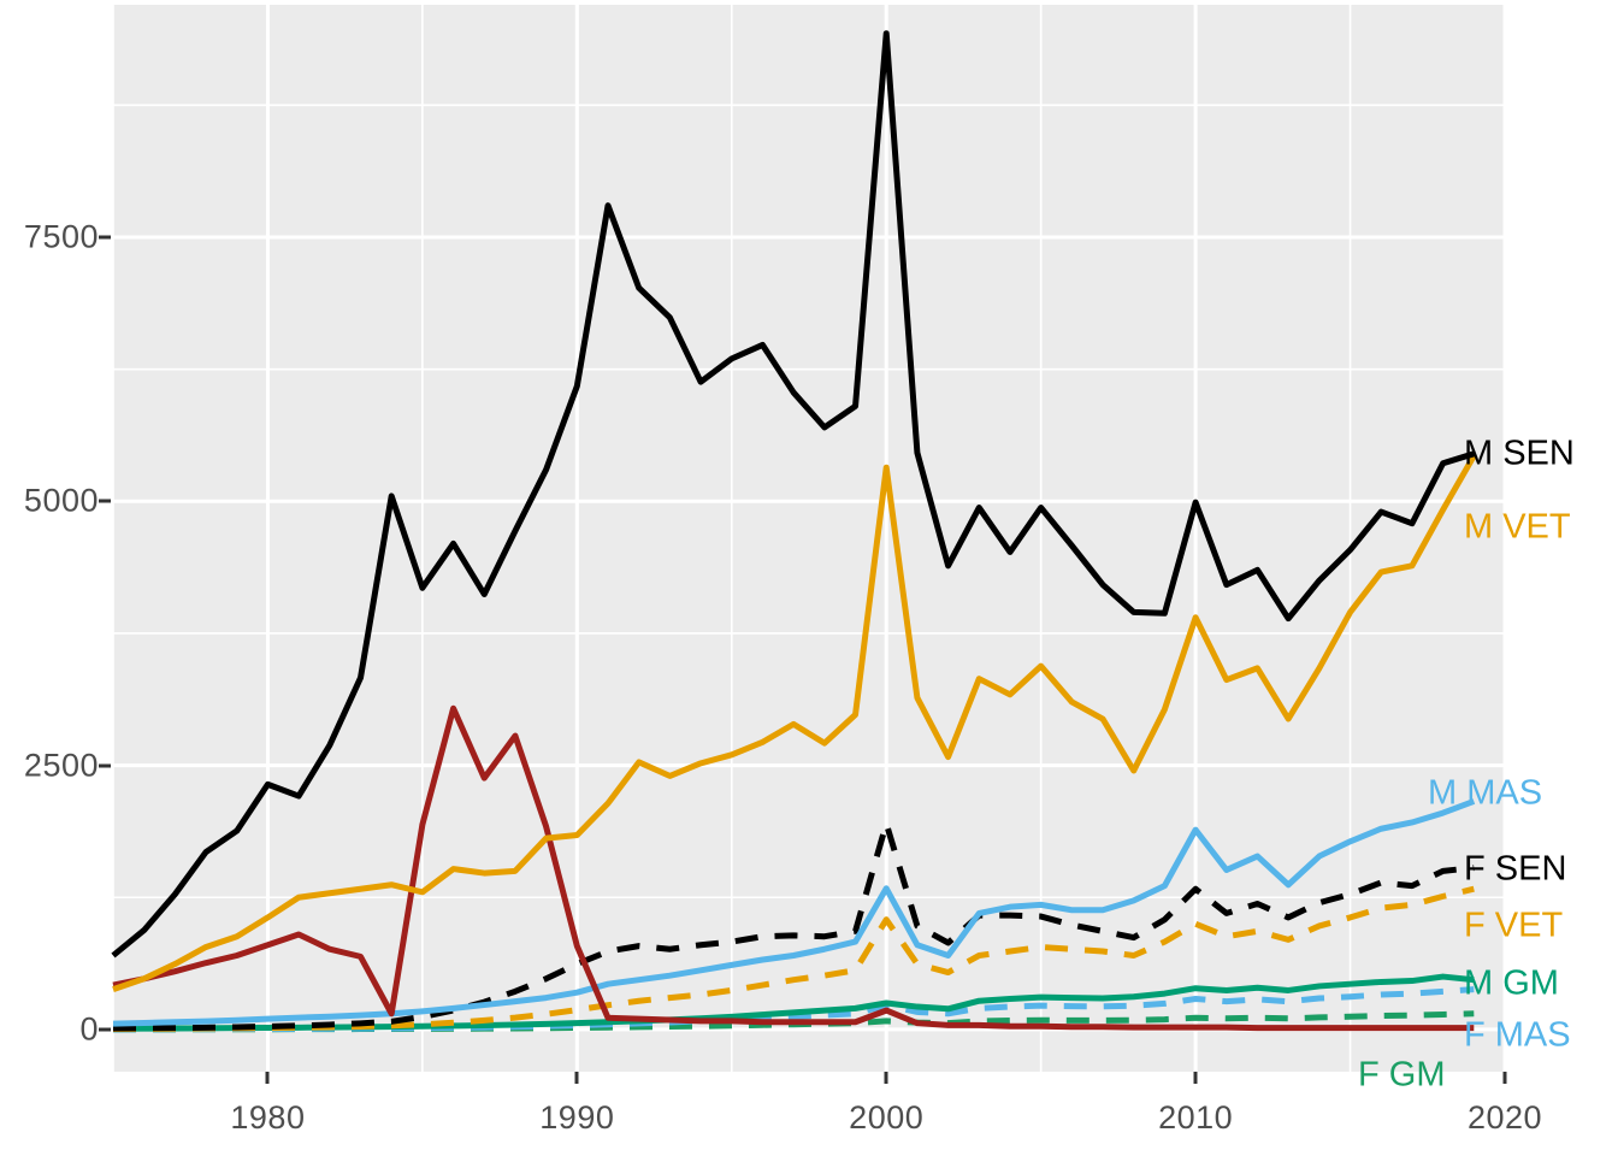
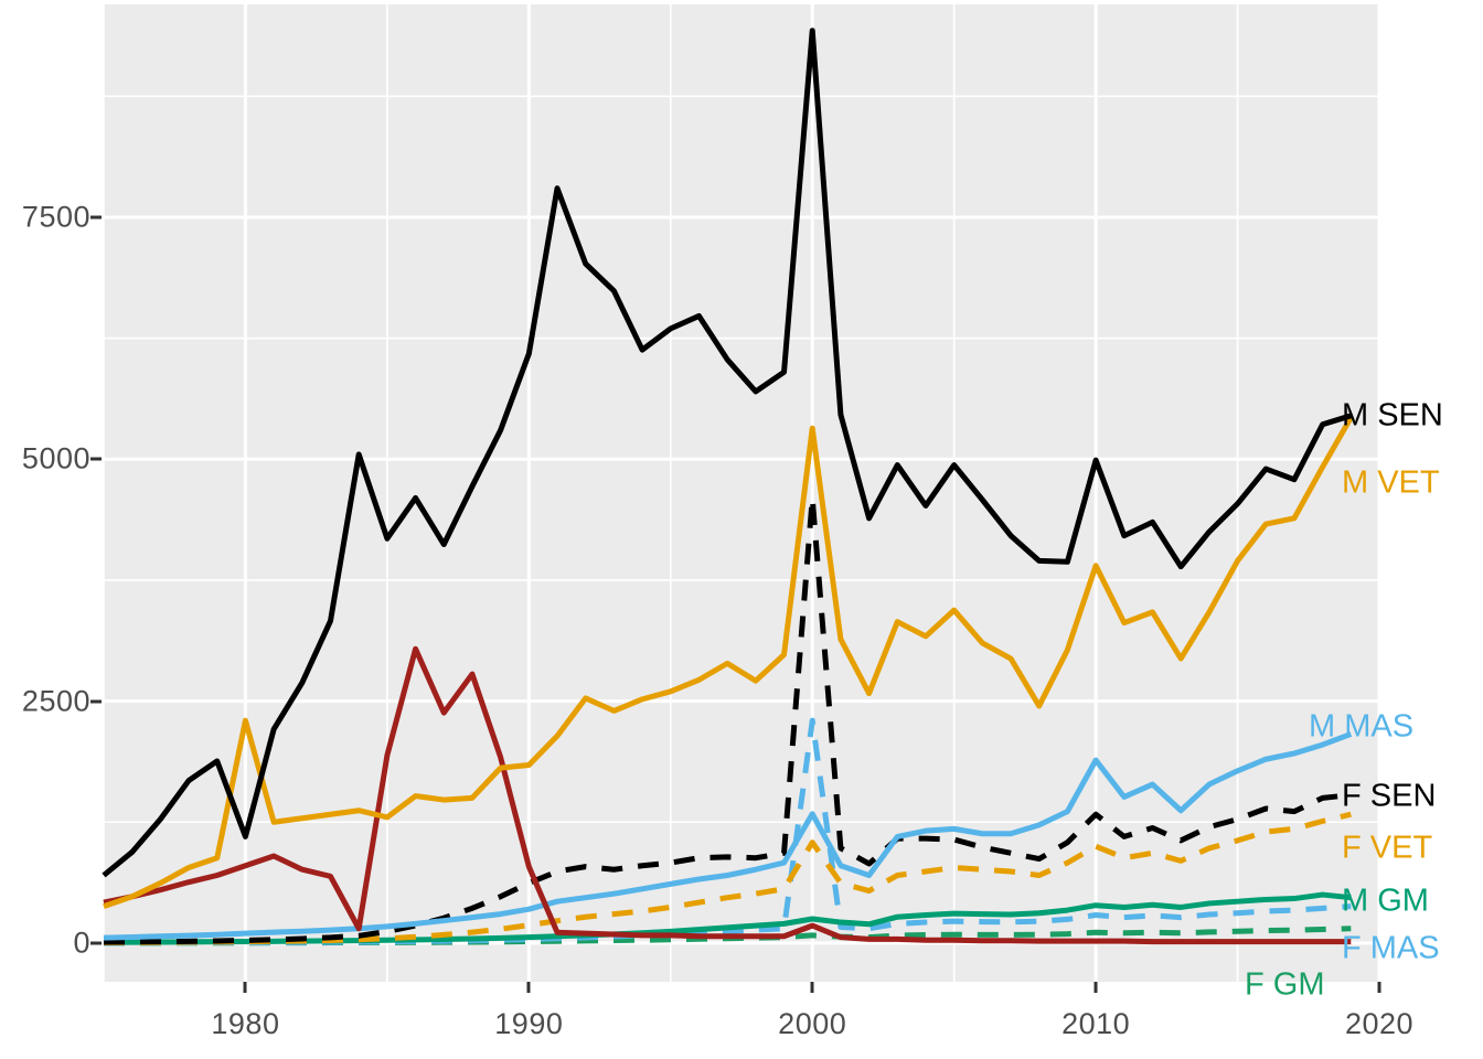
M SEN/1980: 2300 -> 1100
M VET/1980: 1100 -> 2300
F SEN/2000: 2000 -> 4600
F MAS/2000: 200 -> 2300
